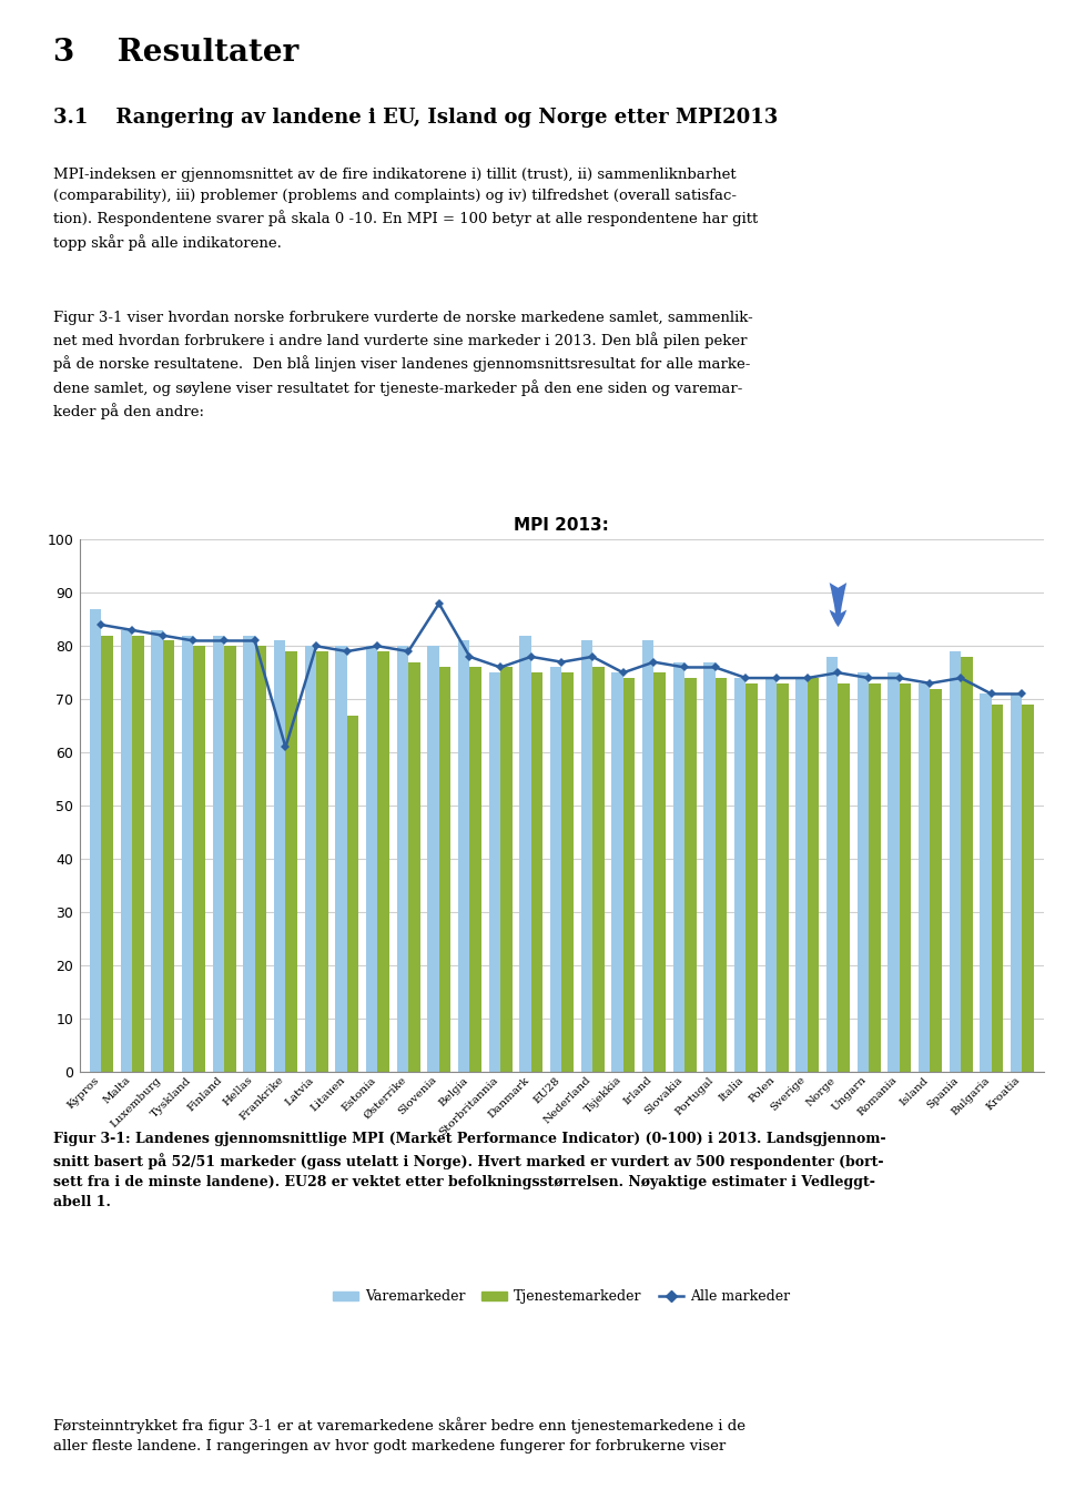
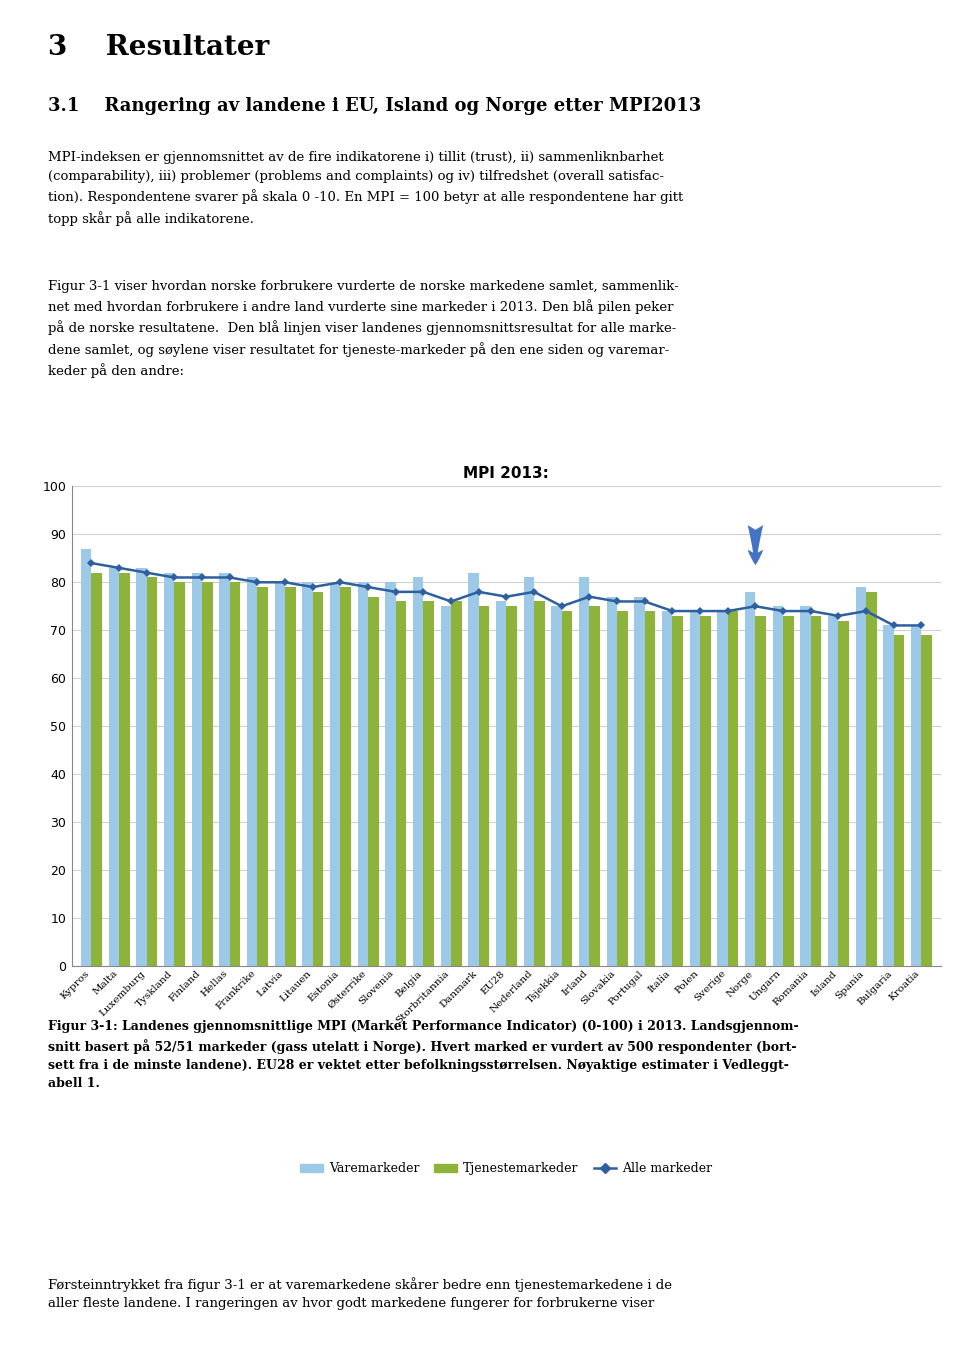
Alle markeder/Frankrike: 61 -> 80
Tjenestemarkeder/Litauen: 67 -> 78
Alle markeder/Slovenia: 88 -> 78
